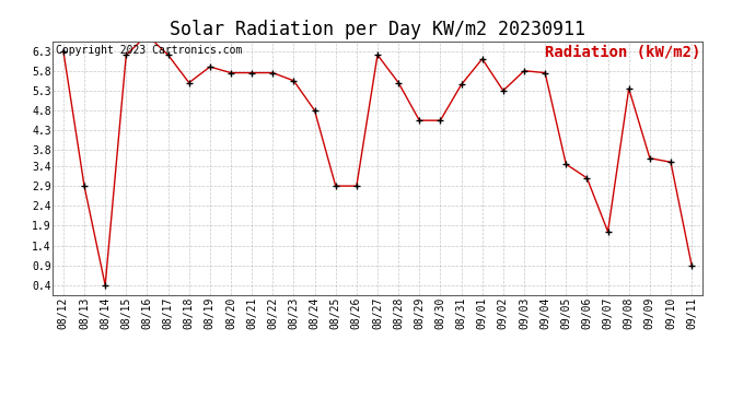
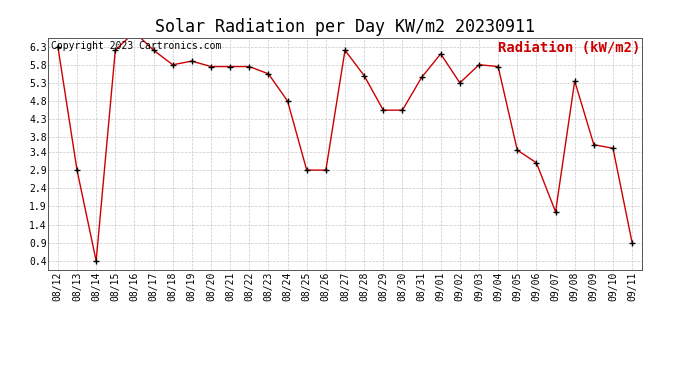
08/18: 5.50 -> 5.80
